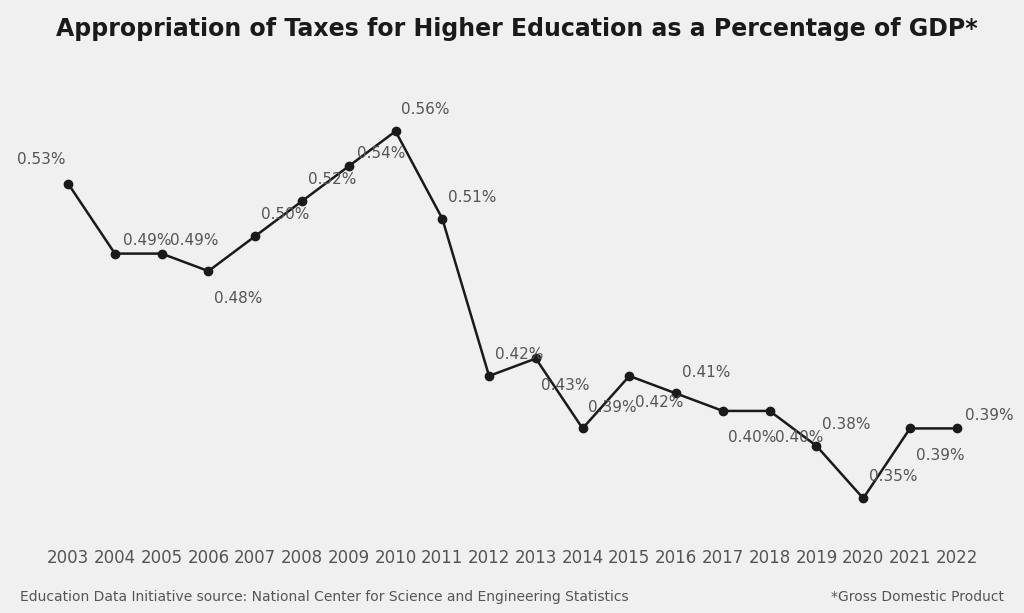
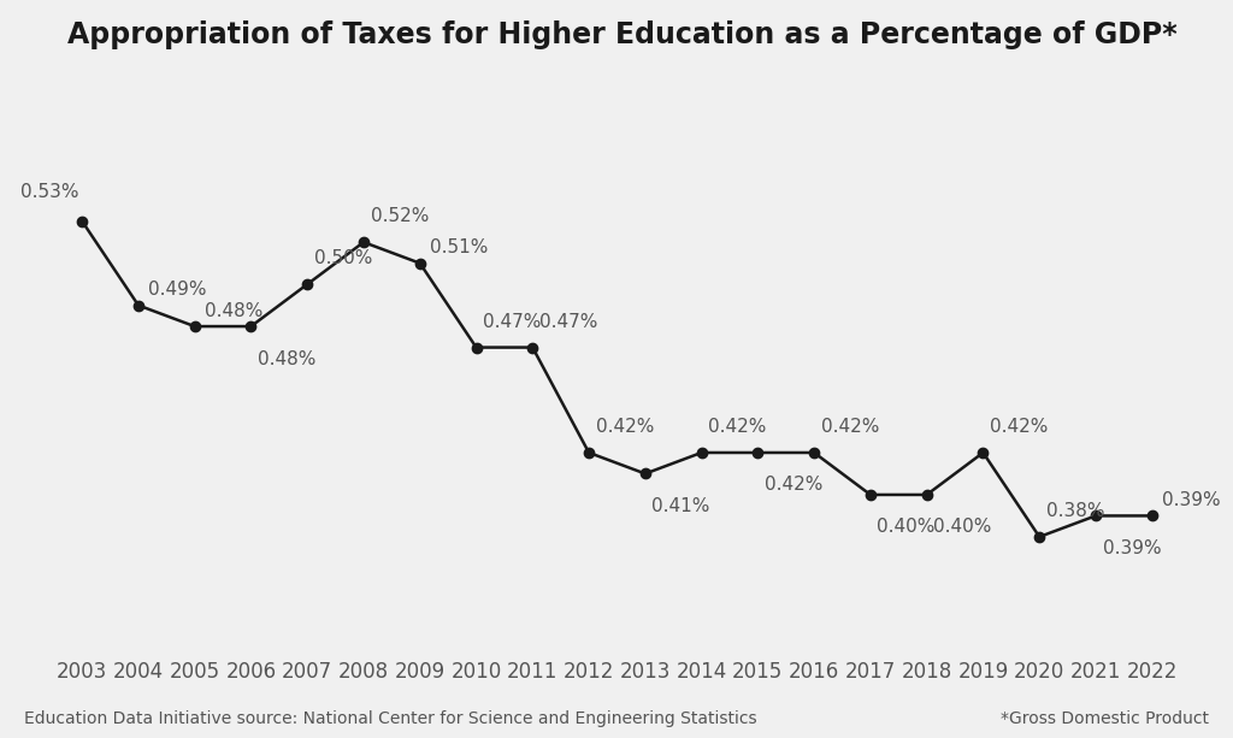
2005: 0.49% -> 0.48%
2009: 0.54% -> 0.51%
2010: 0.56% -> 0.47%
2011: 0.51% -> 0.47%
2013: 0.43% -> 0.41%
2014: 0.39% -> 0.42%
2016: 0.41% -> 0.42%
2019: 0.38% -> 0.42%
2020: 0.35% -> 0.38%
